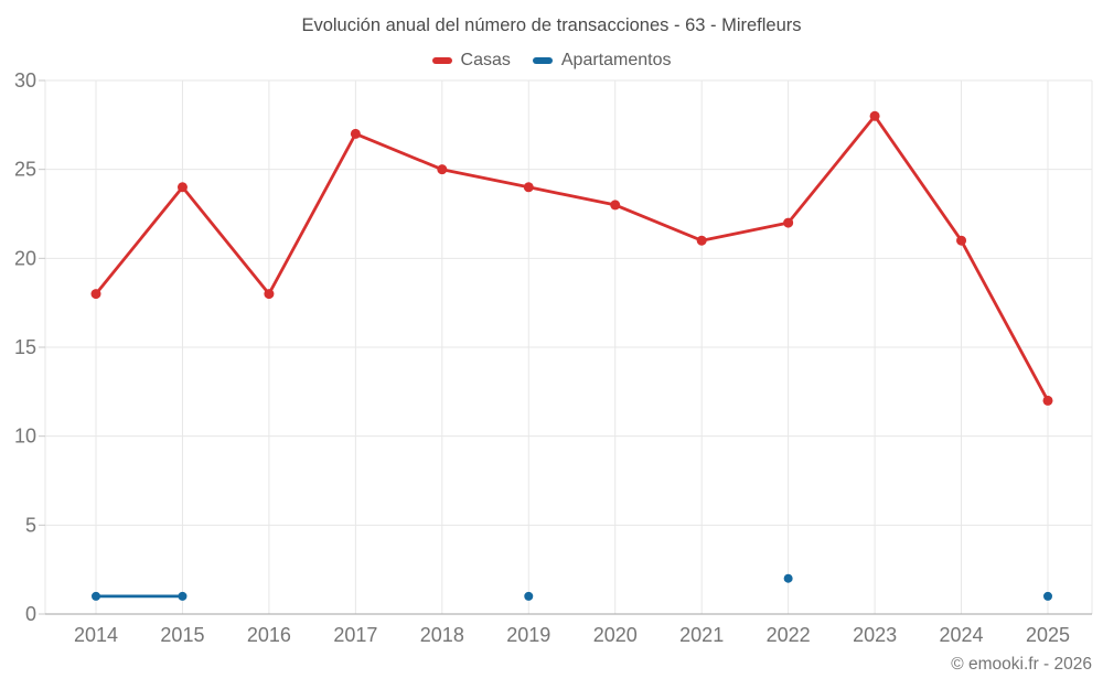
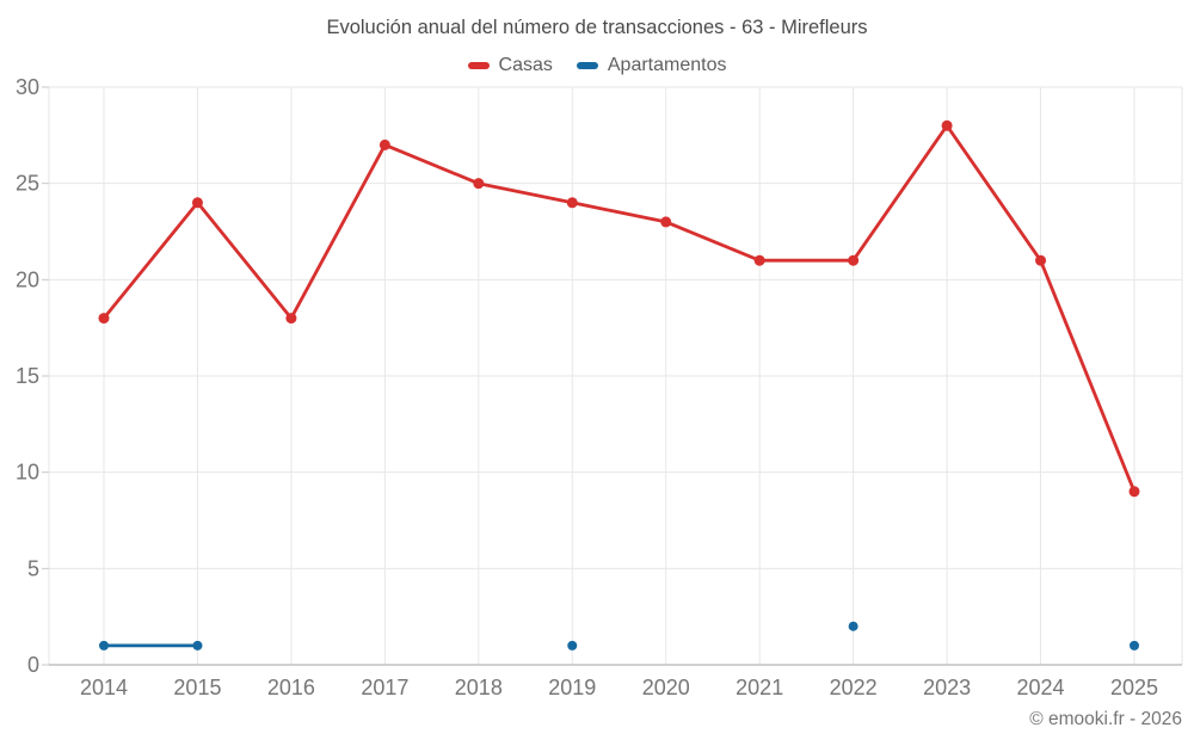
Casas/2022: 22 -> 21
Casas/2025: 12 -> 9
